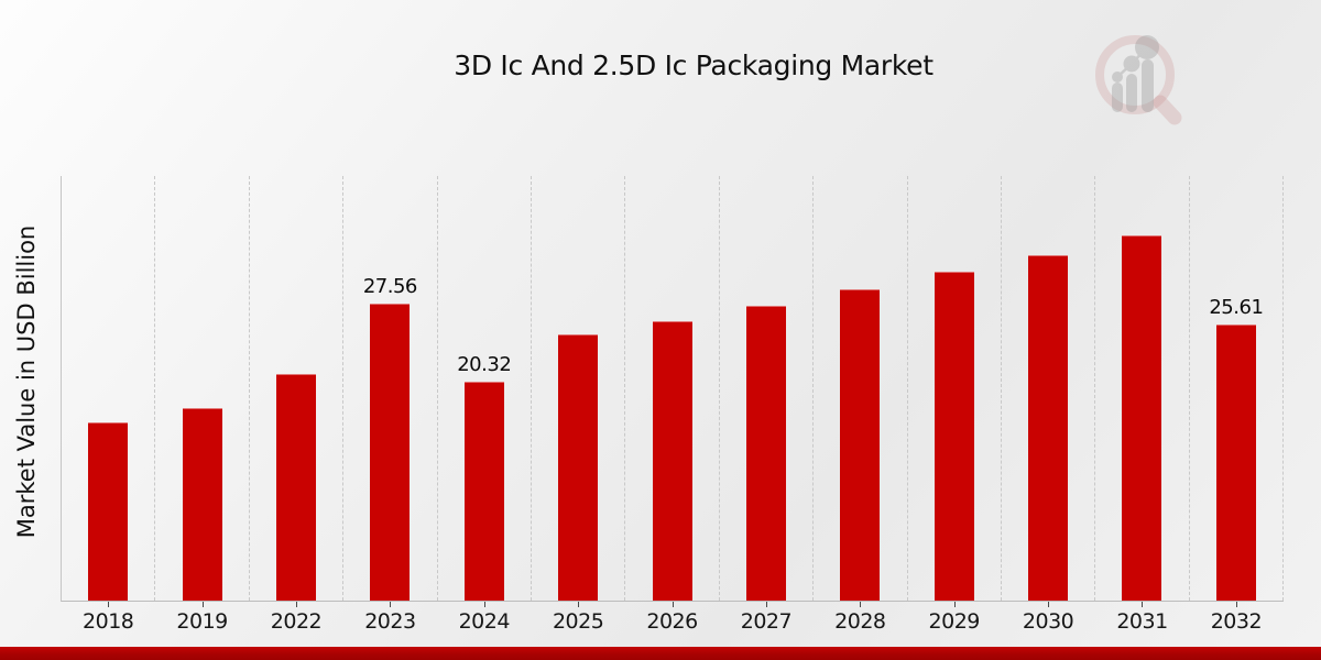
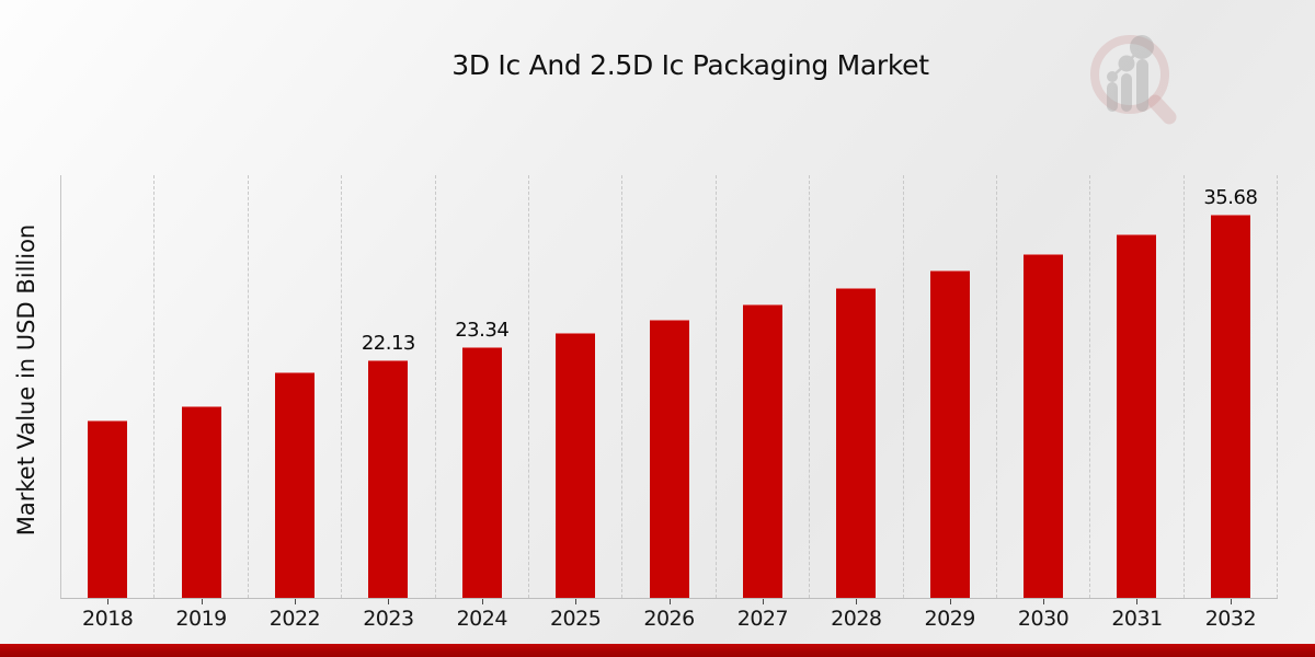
2023: 27.56 -> 22.13
2024: 20.32 -> 23.34
2032: 25.61 -> 35.68
